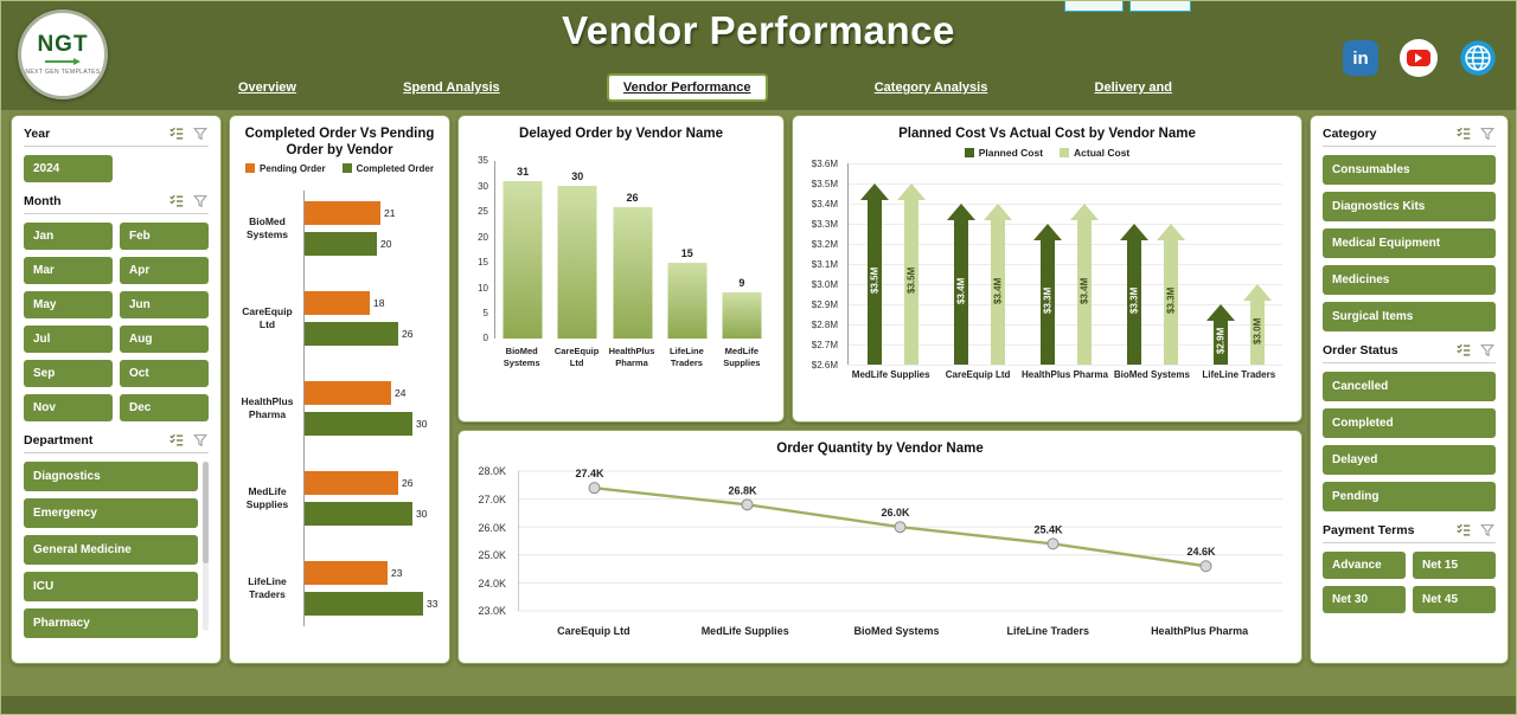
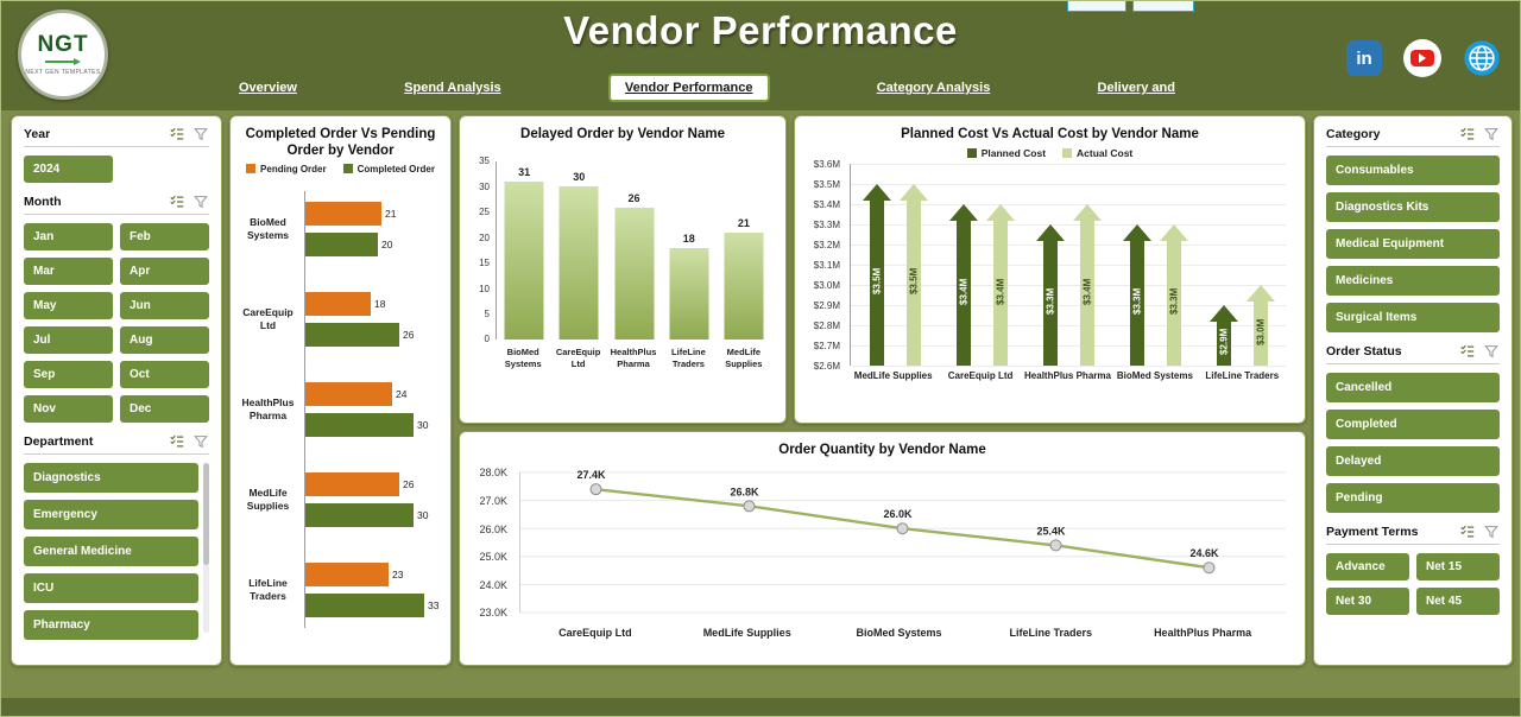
Delayed Order by Vendor Name/LifeLine Traders: 15 -> 18
Delayed Order by Vendor Name/MedLife Supplies: 9 -> 21
